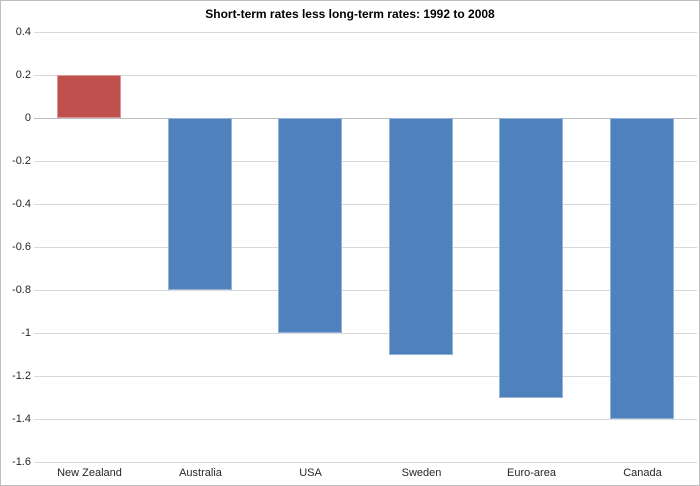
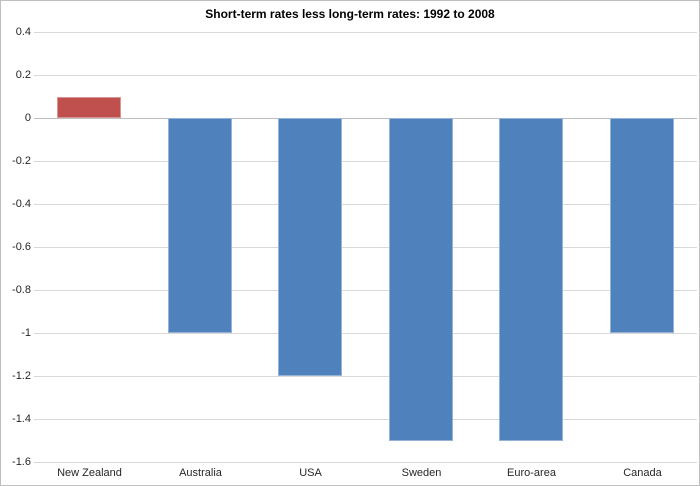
New Zealand: 0.2 -> 0.1
Australia: -0.8 -> -1.0
USA: -1.0 -> -1.2
Sweden: -1.1 -> -1.5
Euro-area: -1.3 -> -1.5
Canada: -1.4 -> -1.0
